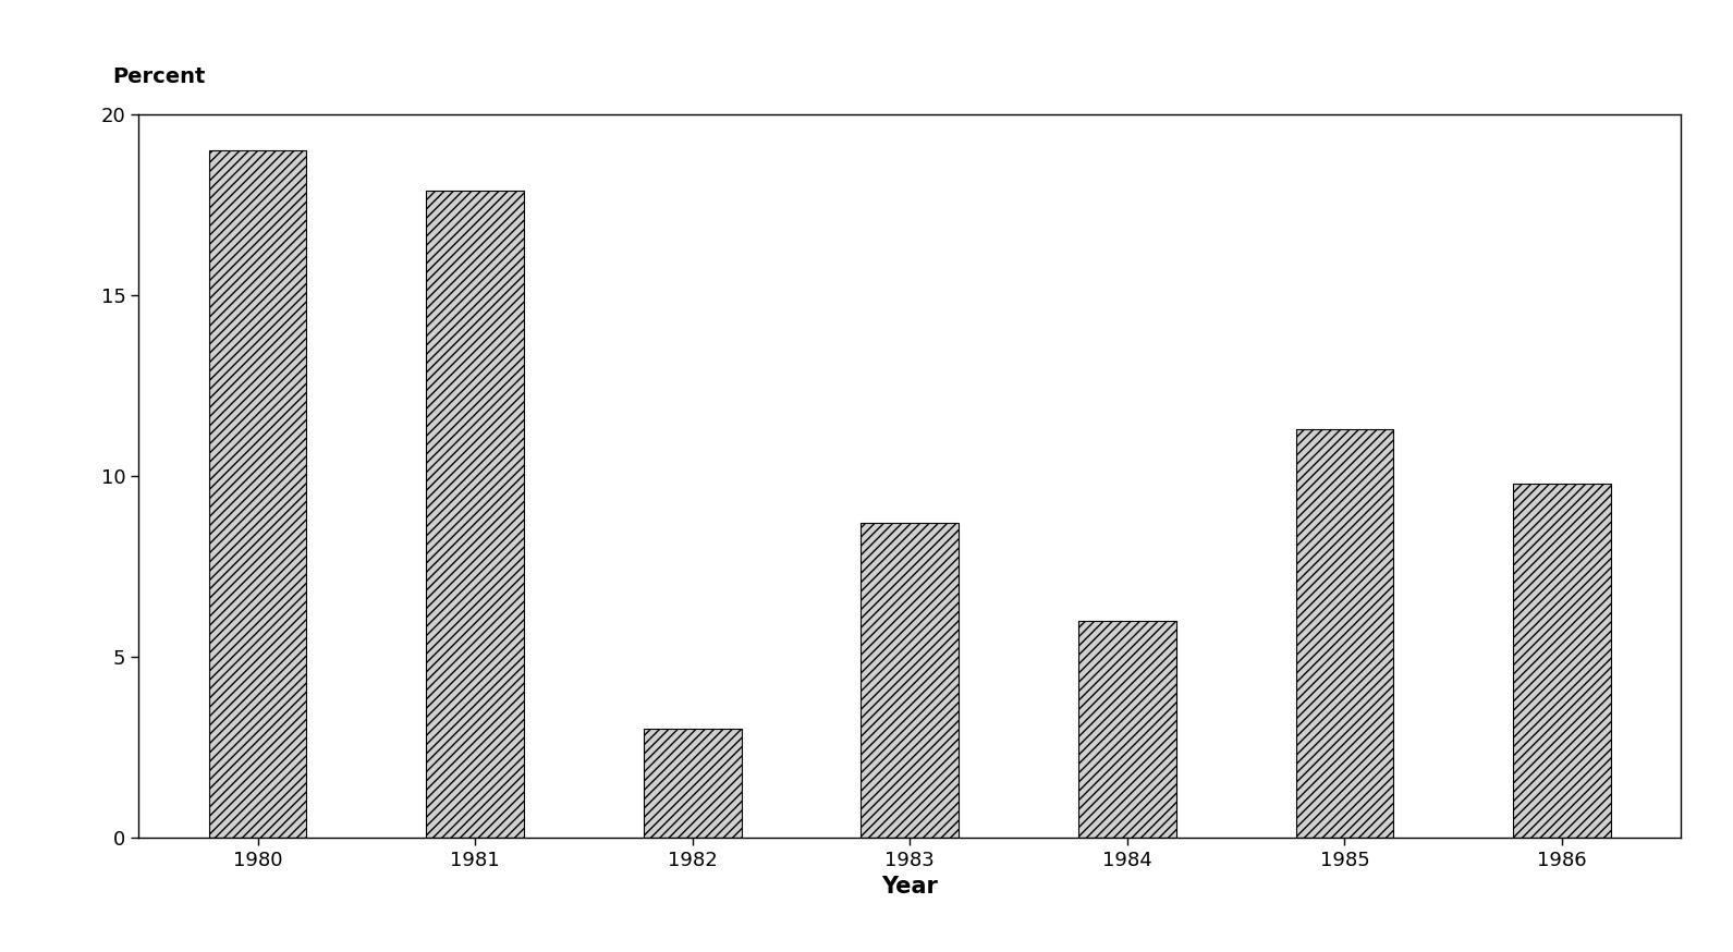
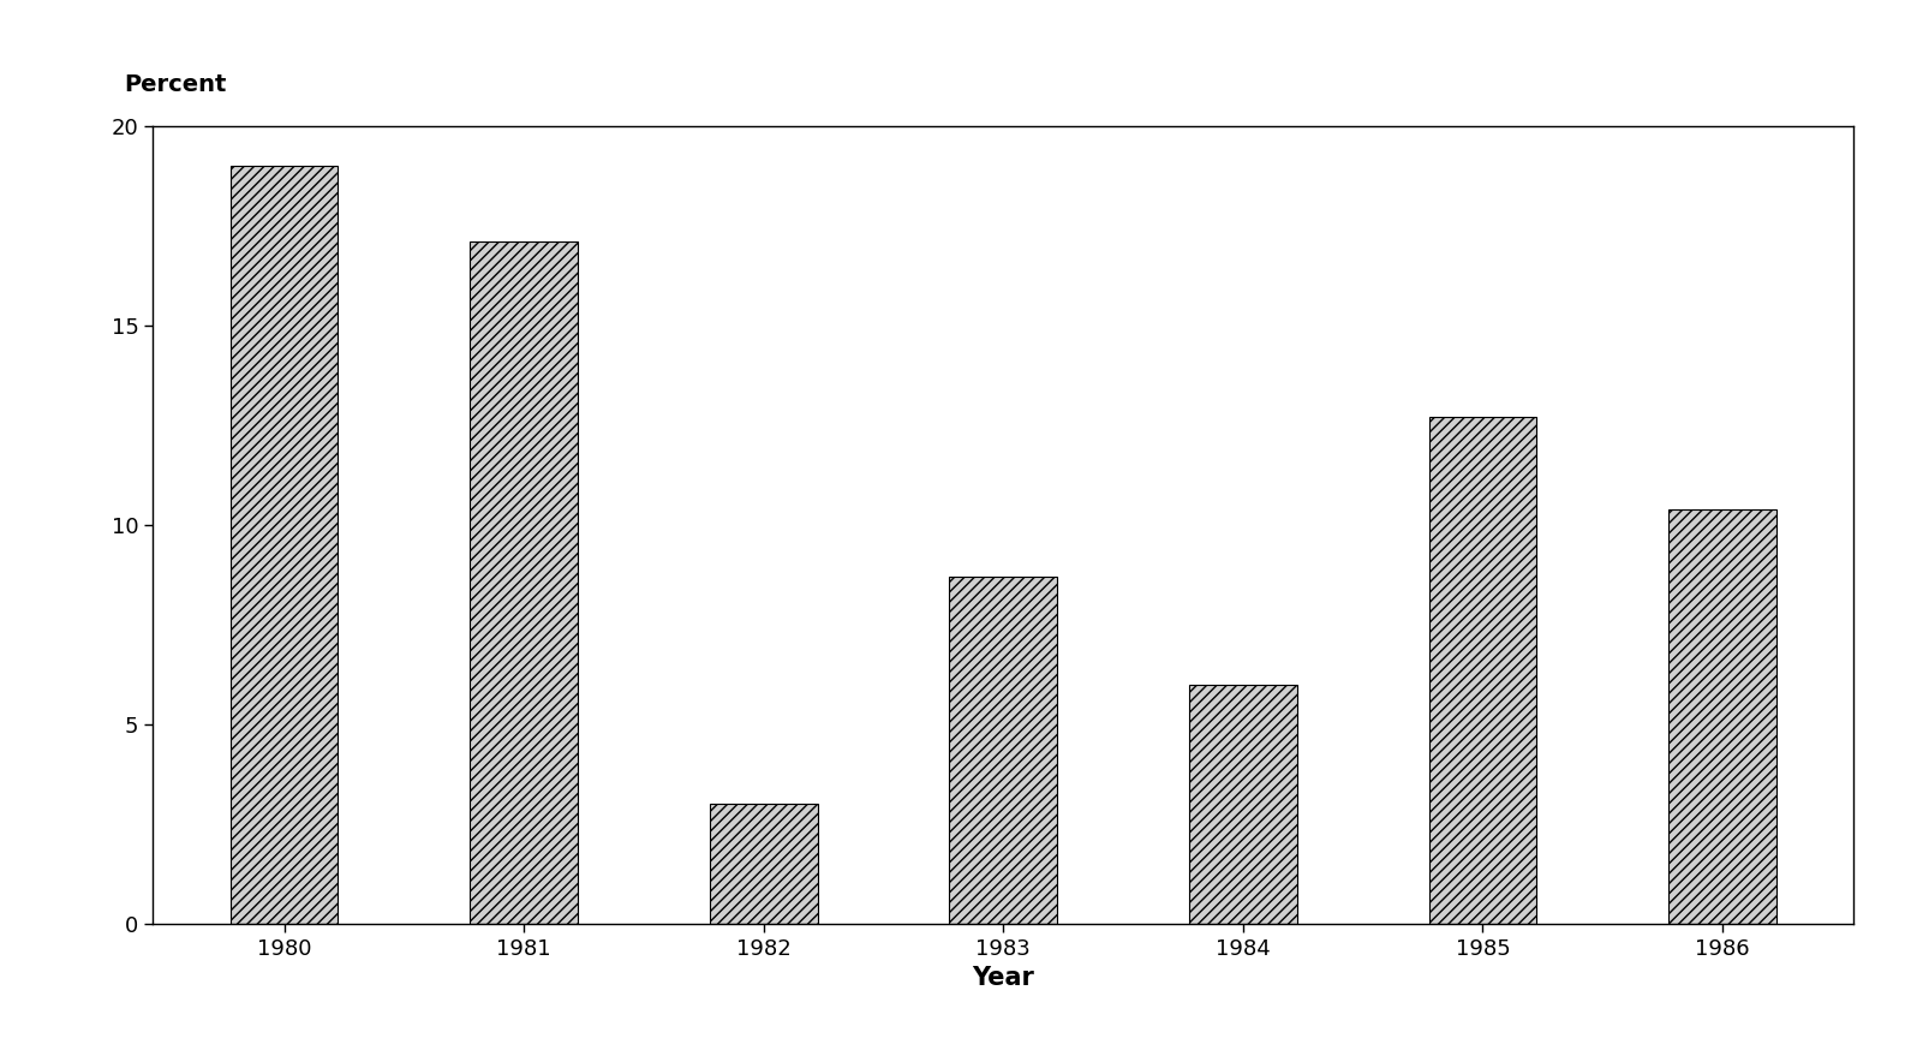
1981: 17.9 -> 17.1
1985: 11.3 -> 12.7
1986: 9.8 -> 10.4
